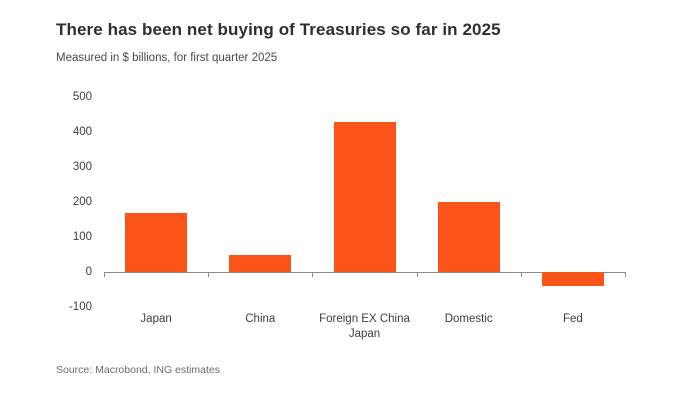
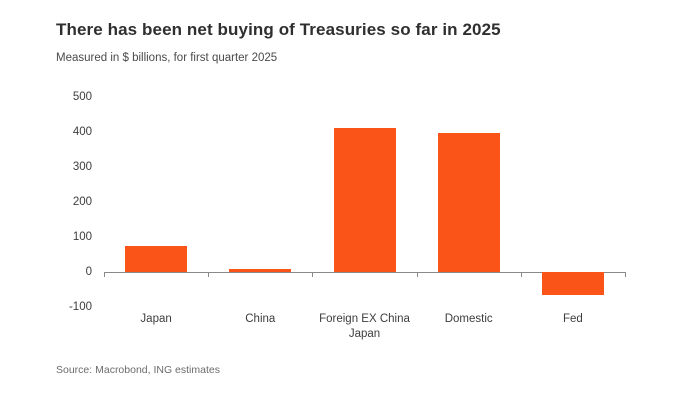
Japan: 170 -> 80
China: 50 -> 10
Foreign EX China Japan: 430 -> 410
Domestic: 200 -> 400
Fed: -40 -> -70
